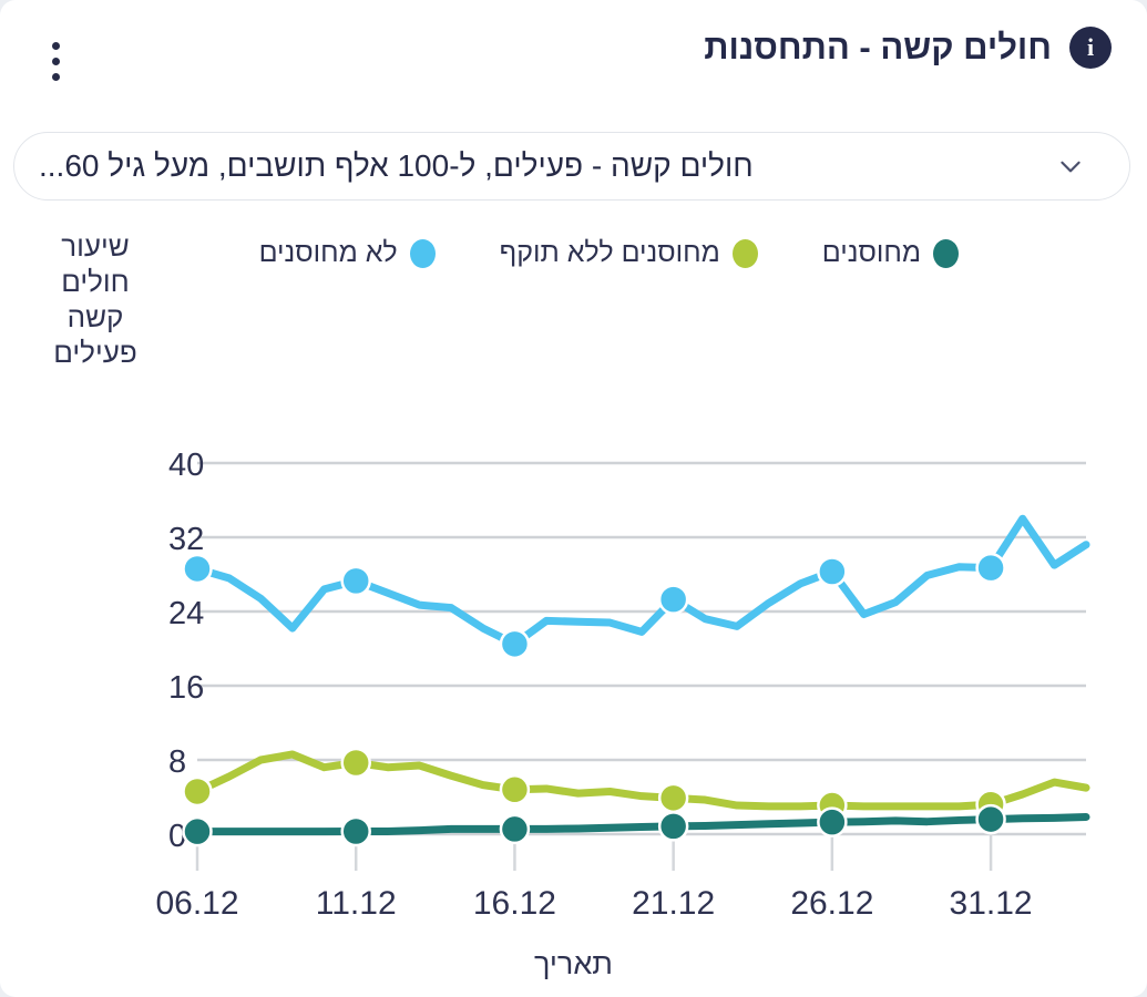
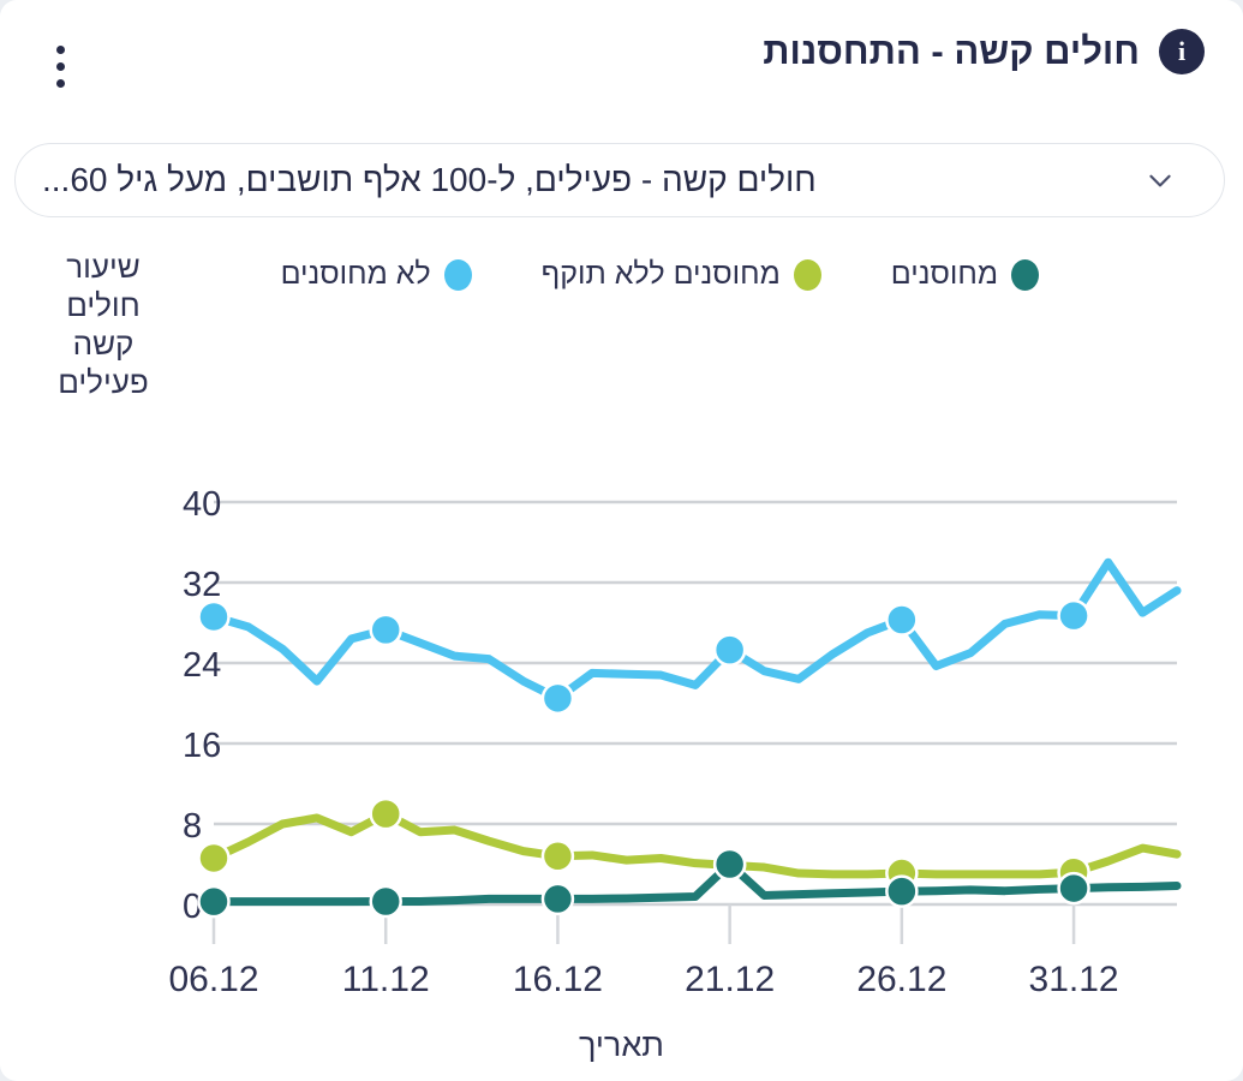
מחוסנים ללא תוקף/11.12: 8 -> 9
מחוסנים/21.12: 1 -> 4
